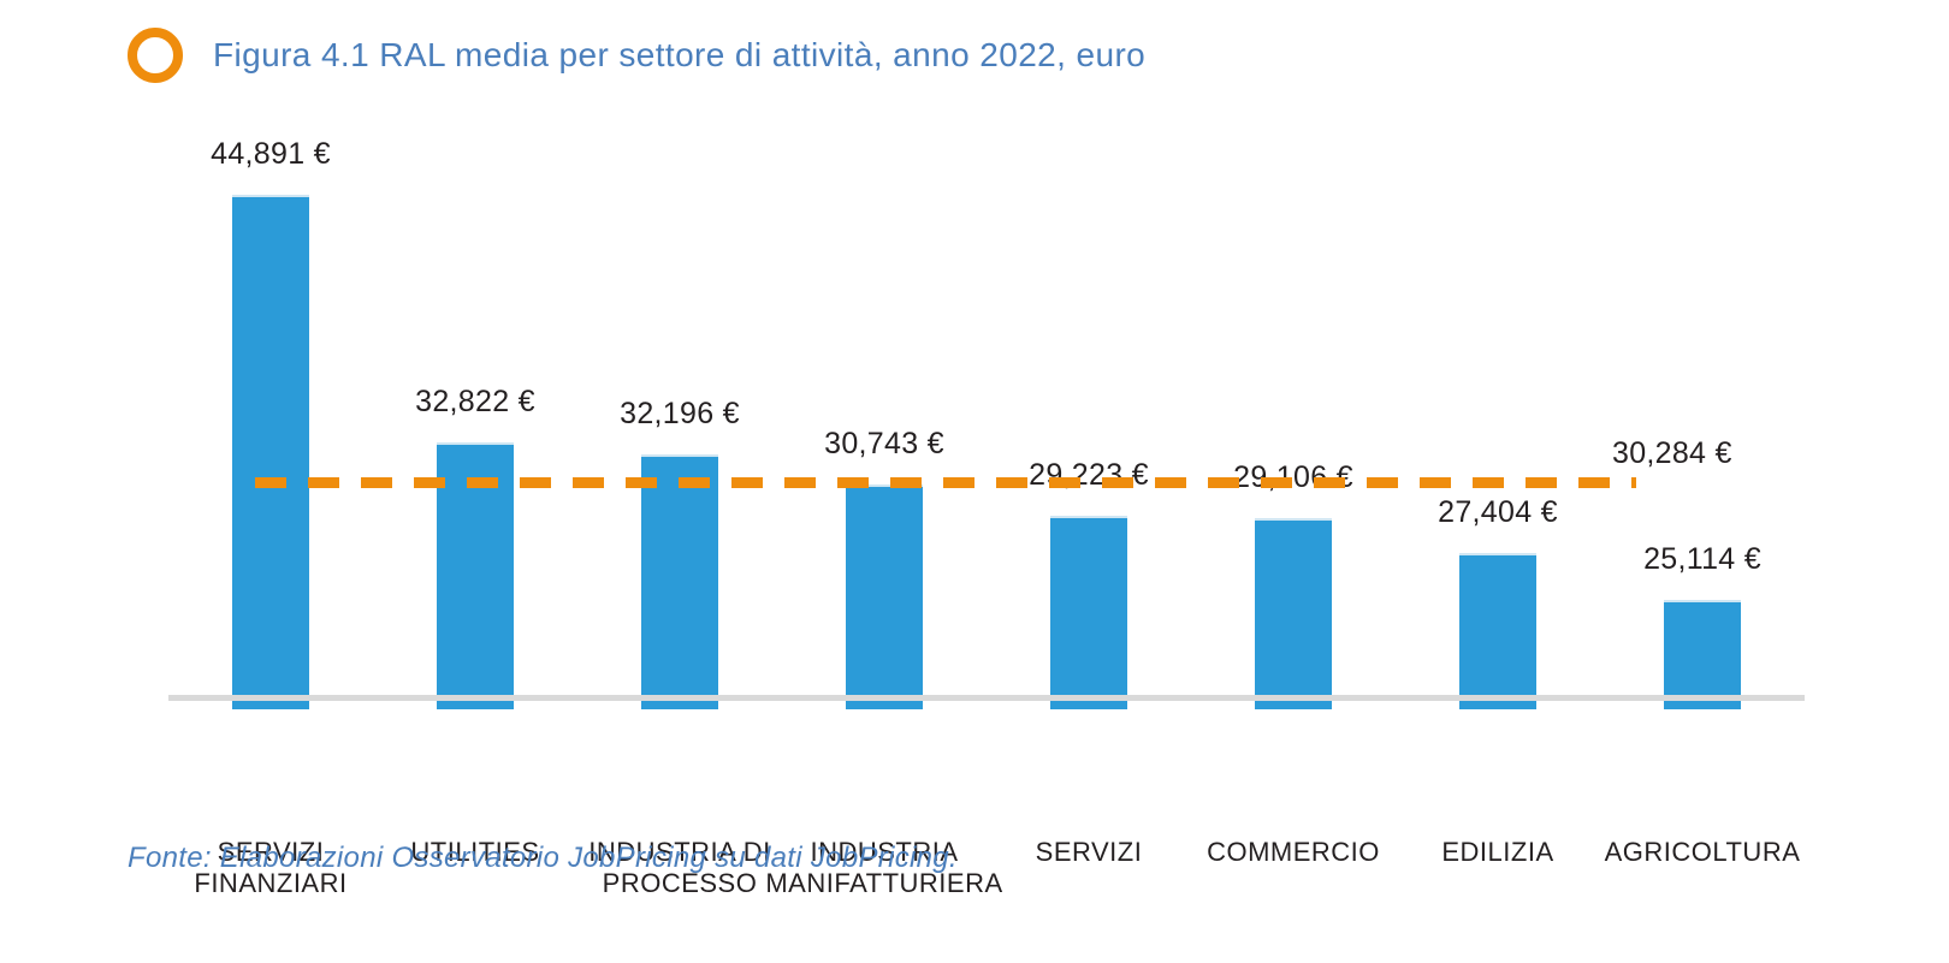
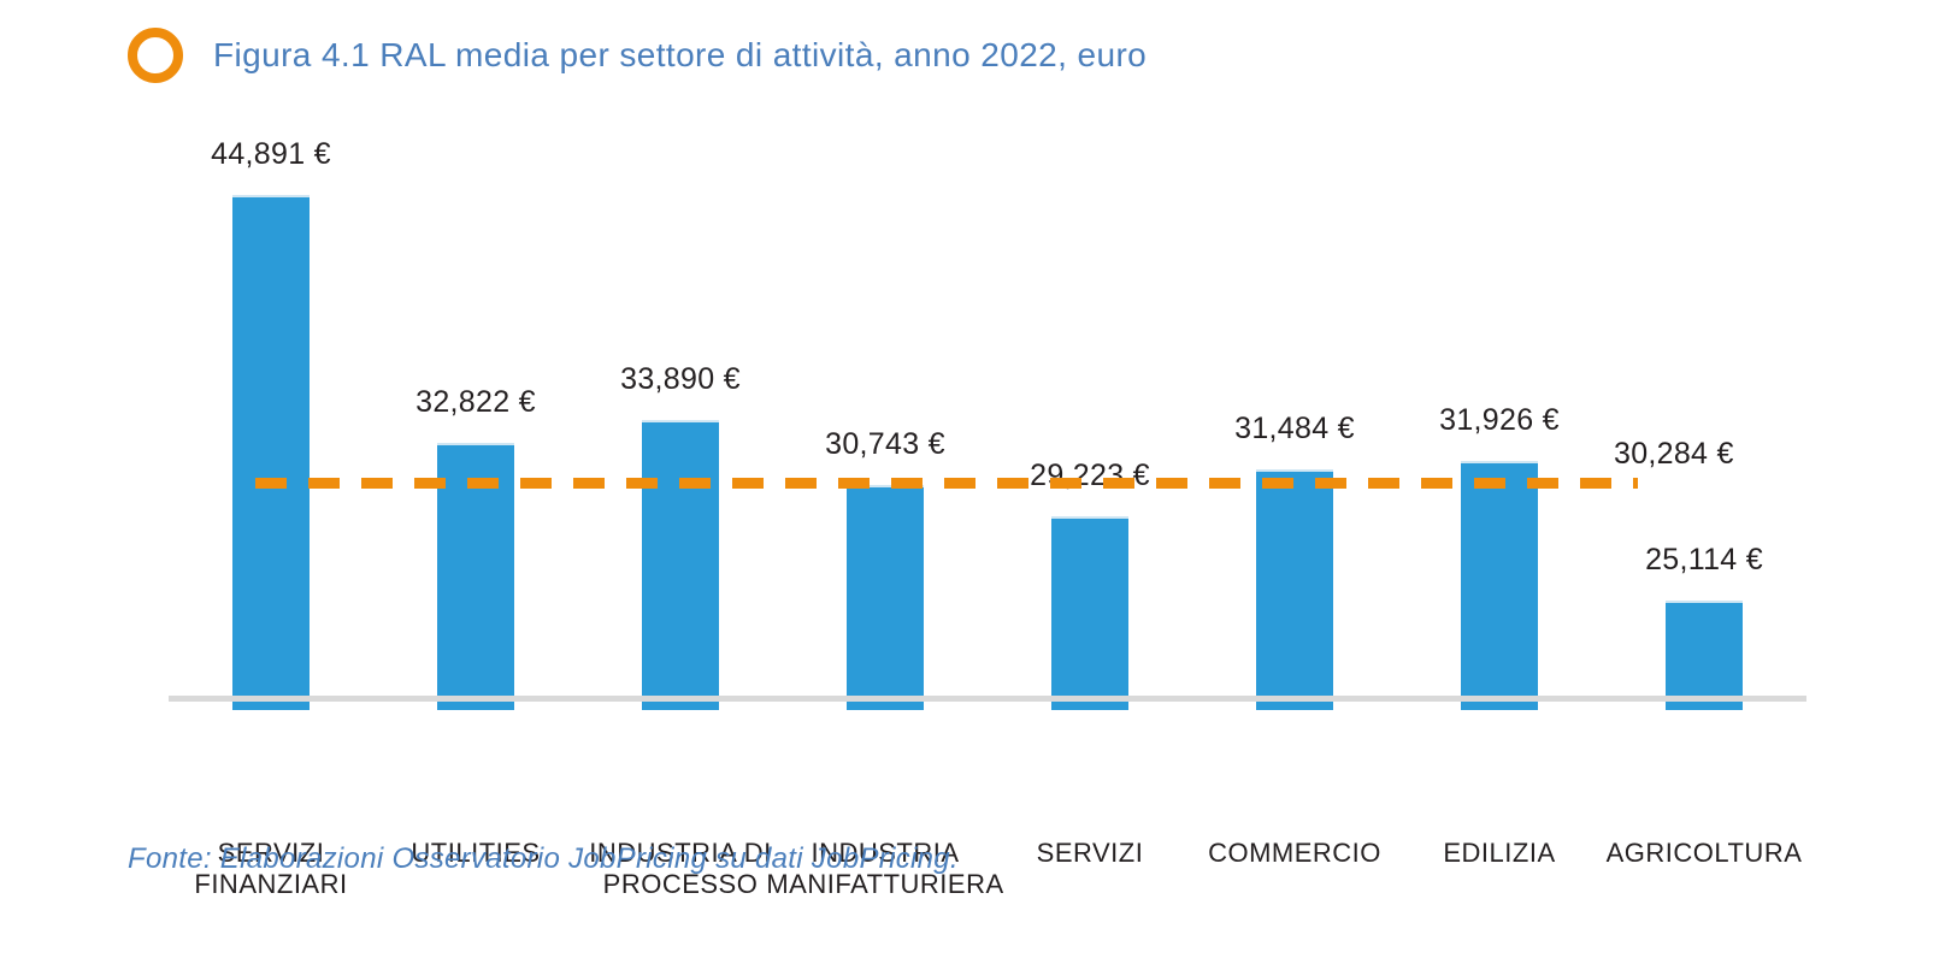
INDUSTRIA DI PROCESSO: 32,196 -> 33,890
COMMERCIO: 29,106 -> 31,484
EDILIZIA: 27,404 -> 31,926
